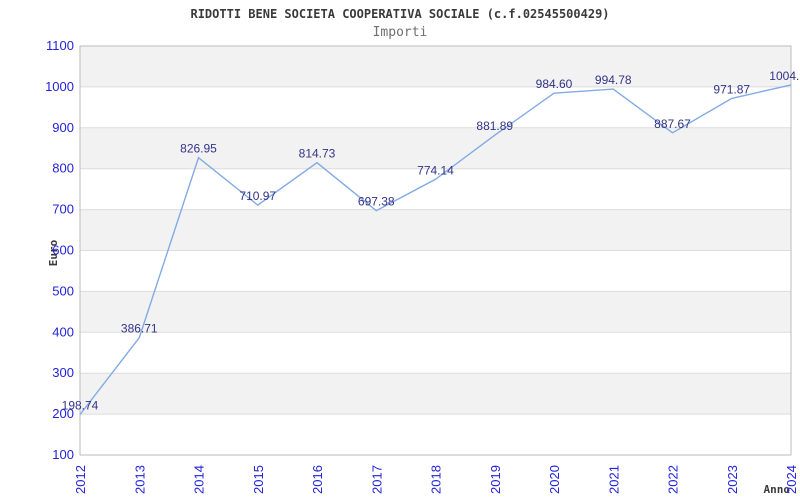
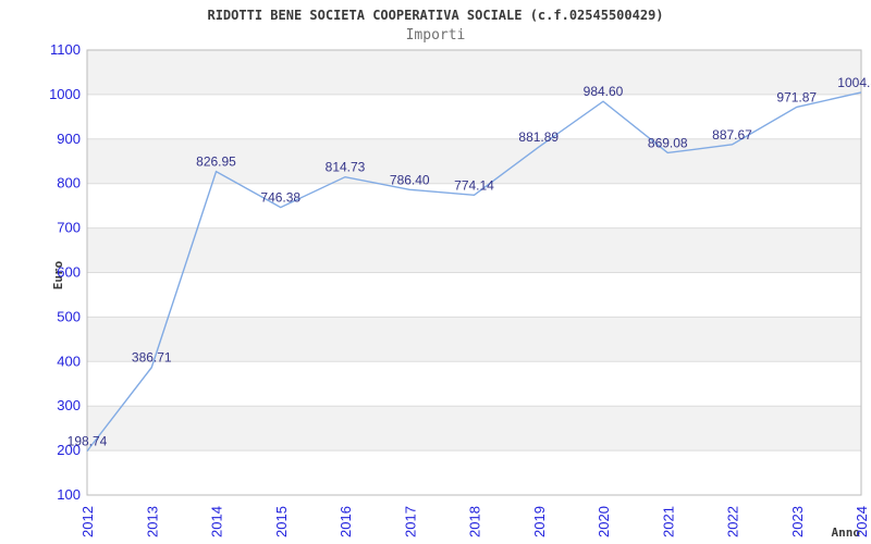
2015: 710.97 -> 746.38
2017: 697.38 -> 786.40
2021: 994.78 -> 869.08
